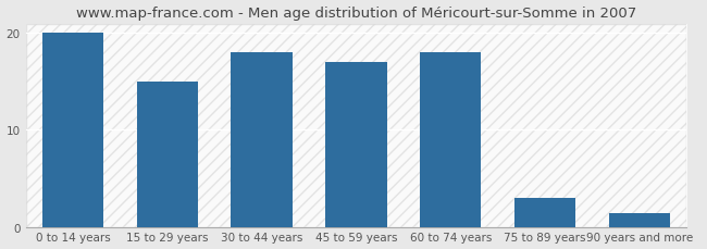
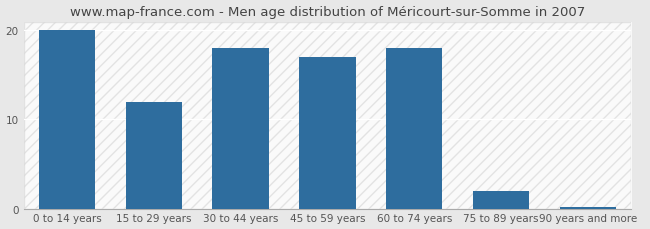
15 to 29 years: 15.0 -> 12.0
75 to 89 years: 3.0 -> 2.0
90 years and more: 1.4 -> 0.2
